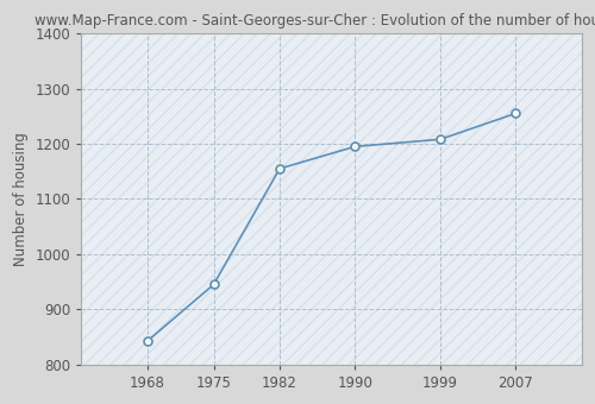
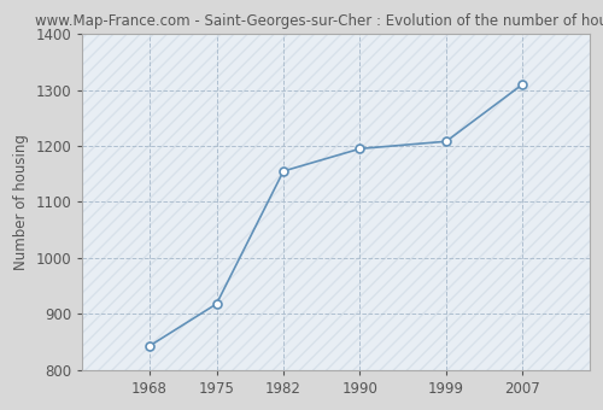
1975: 945 -> 918
2007: 1255 -> 1310
